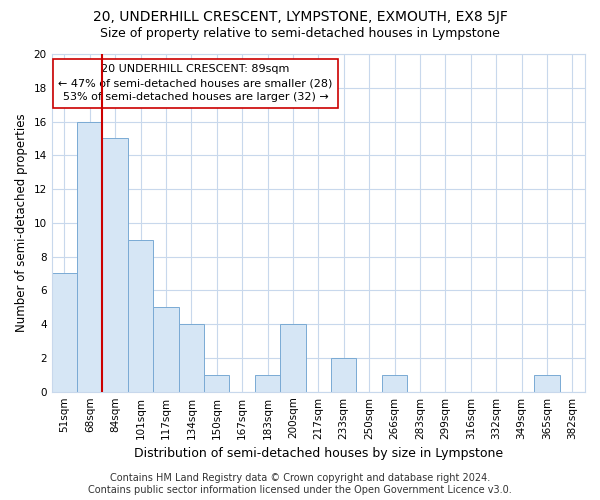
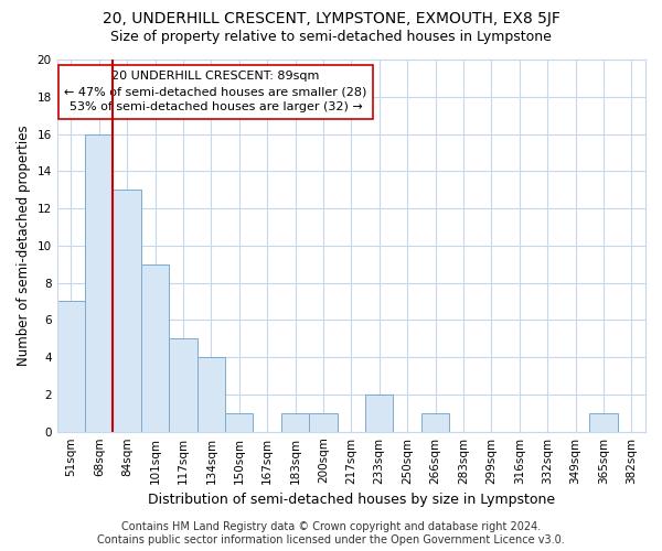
84sqm: 15 -> 13
200sqm: 4 -> 1
